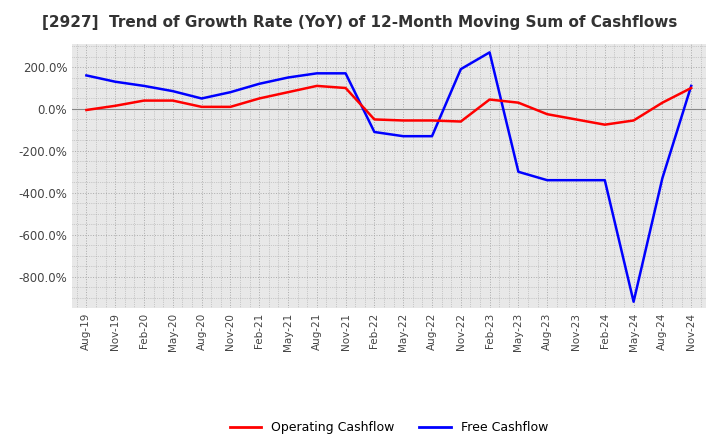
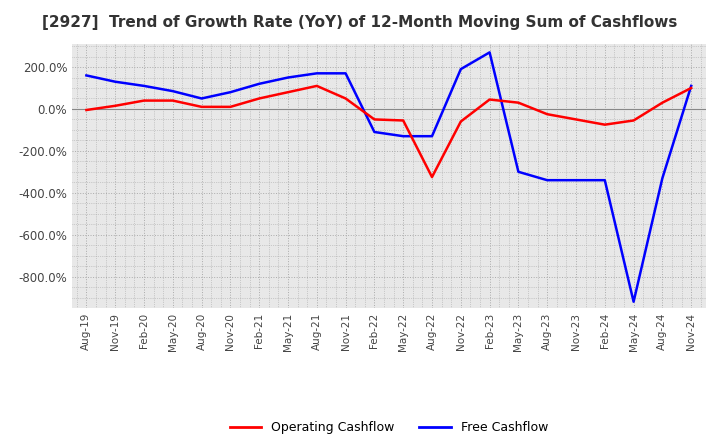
Operating Cashflow/Nov-21: 100% -> 50%
Operating Cashflow/Aug-22: -55% -> -325%
